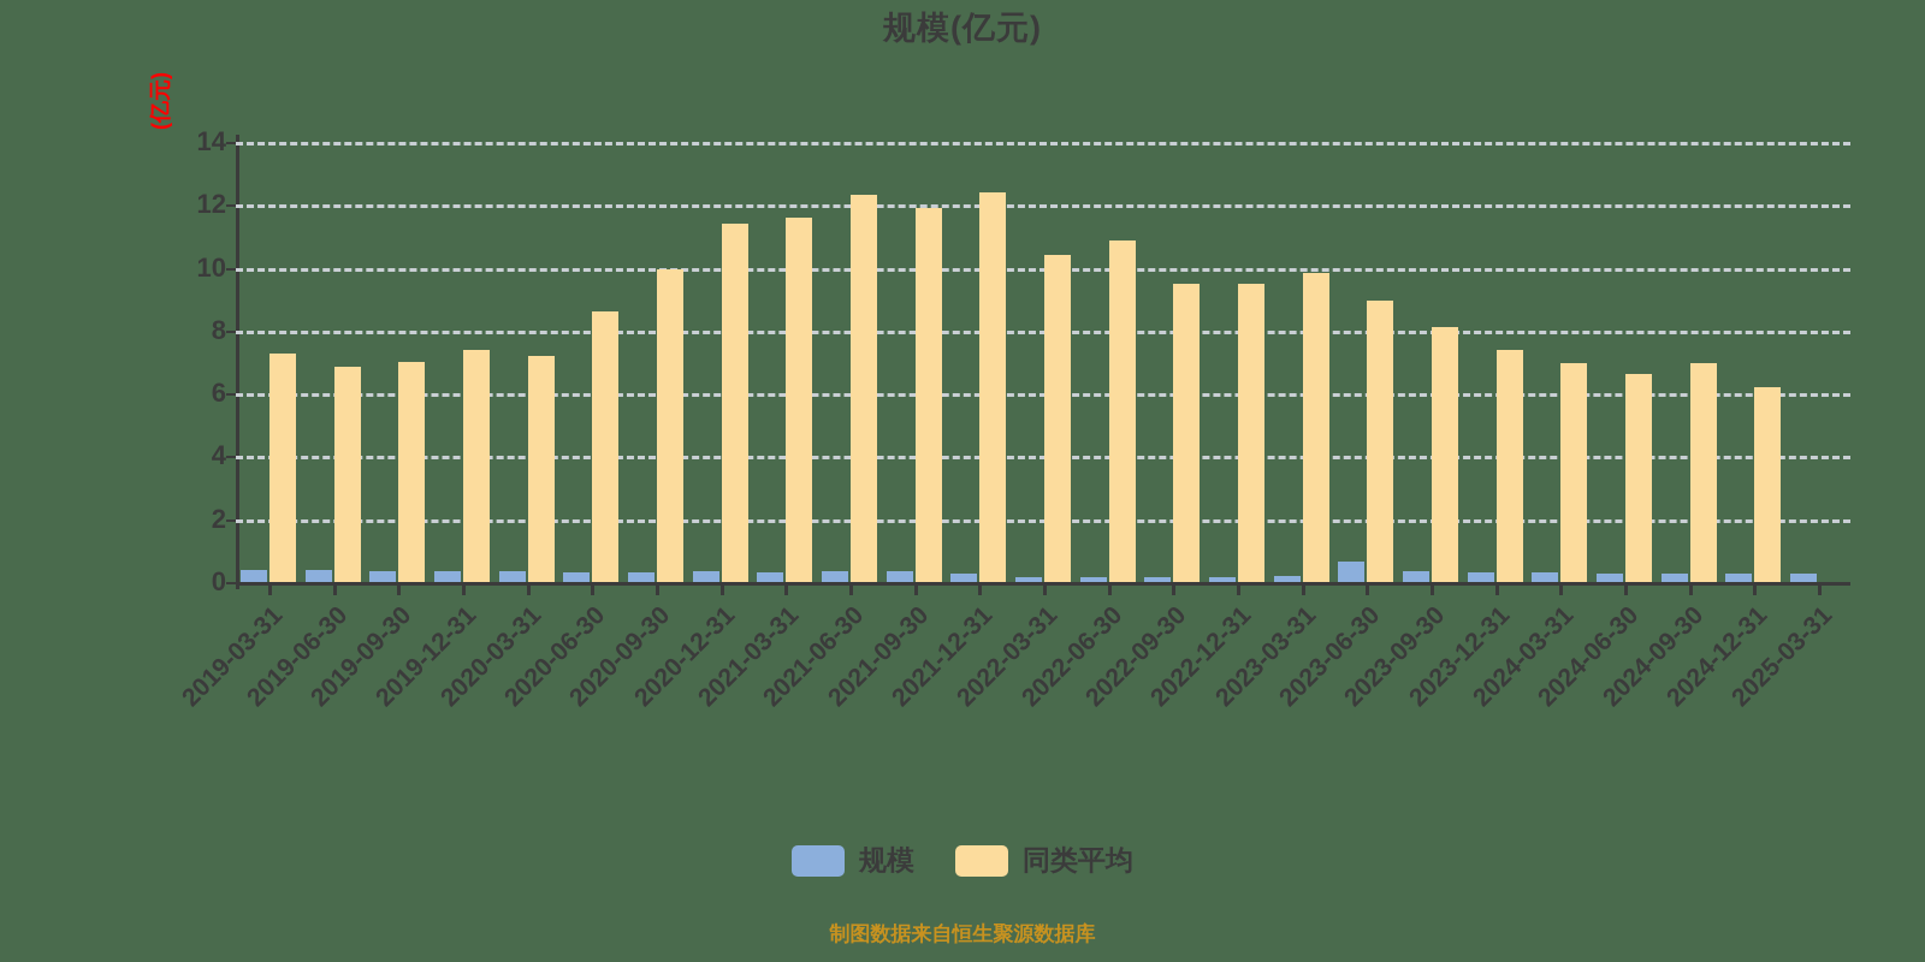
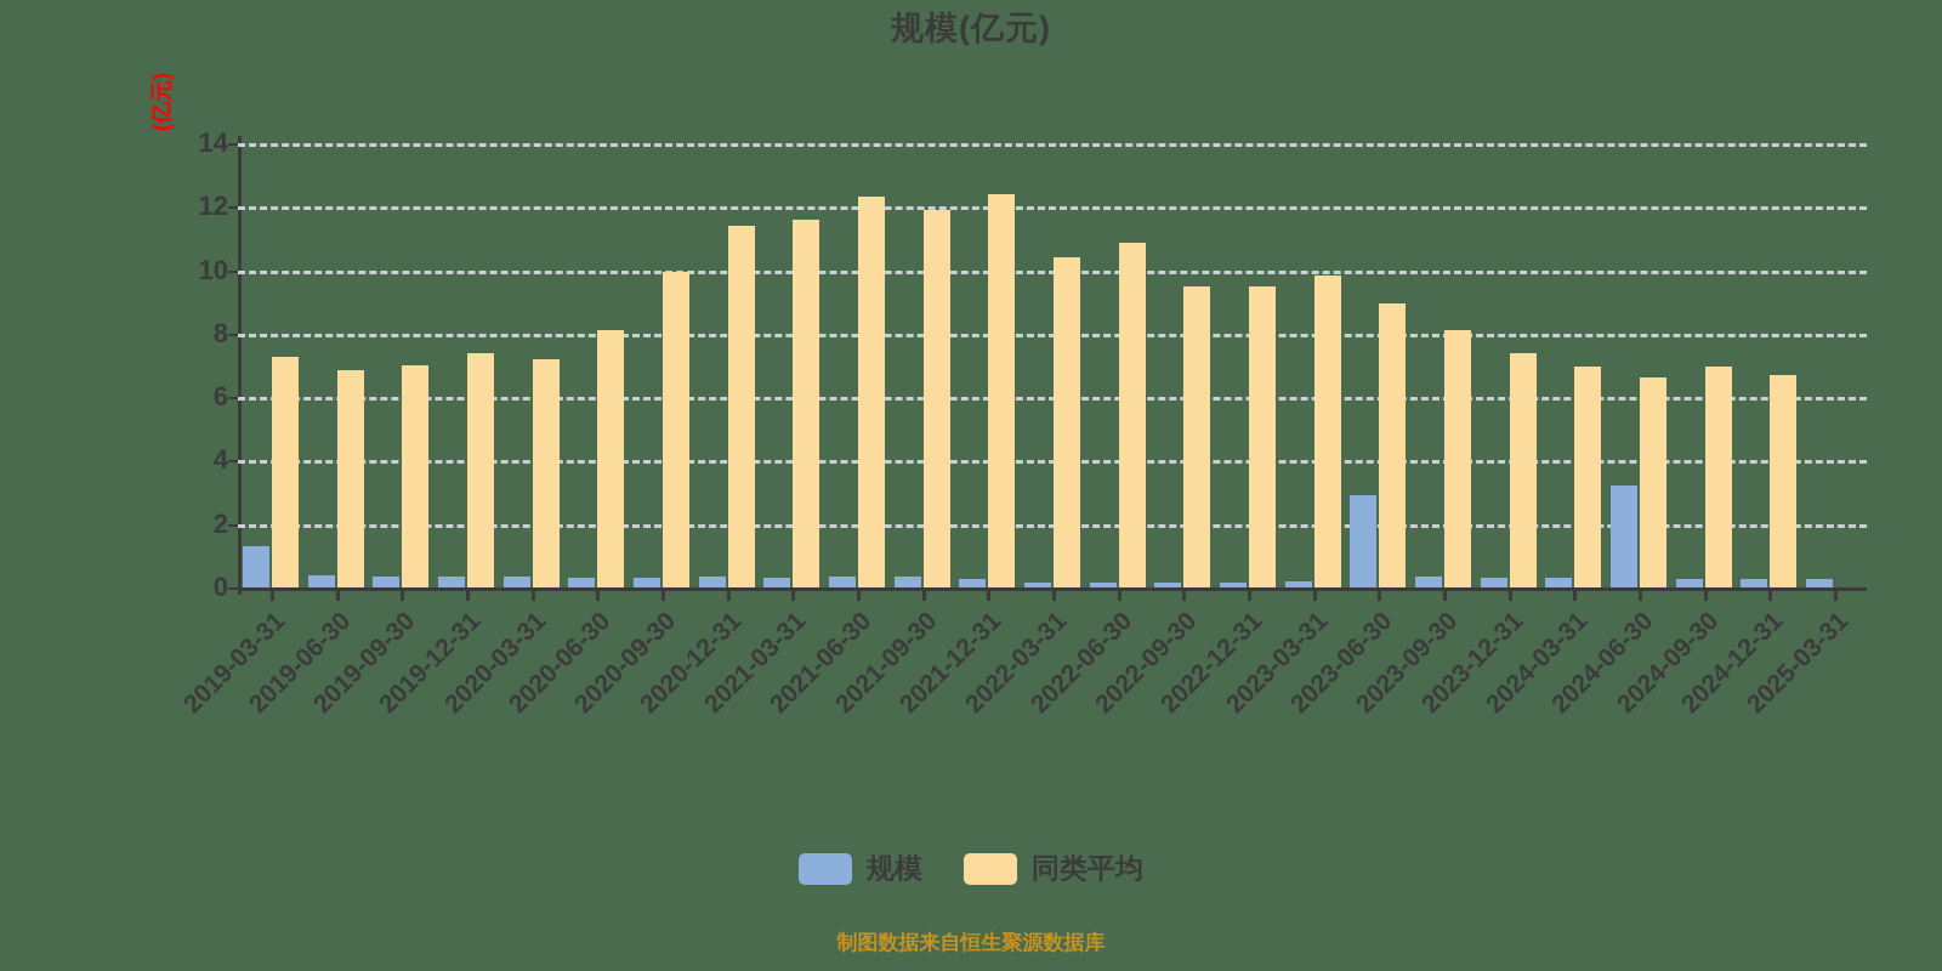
规模/2019-03-31: 0.4 -> 1.3
同类平均/2020-06-30: 8.6 -> 8.1
规模/2023-06-30: 0.7 -> 2.9
规模/2024-06-30: 0.3 -> 3.2
同类平均/2024-12-31: 6.2 -> 6.7
